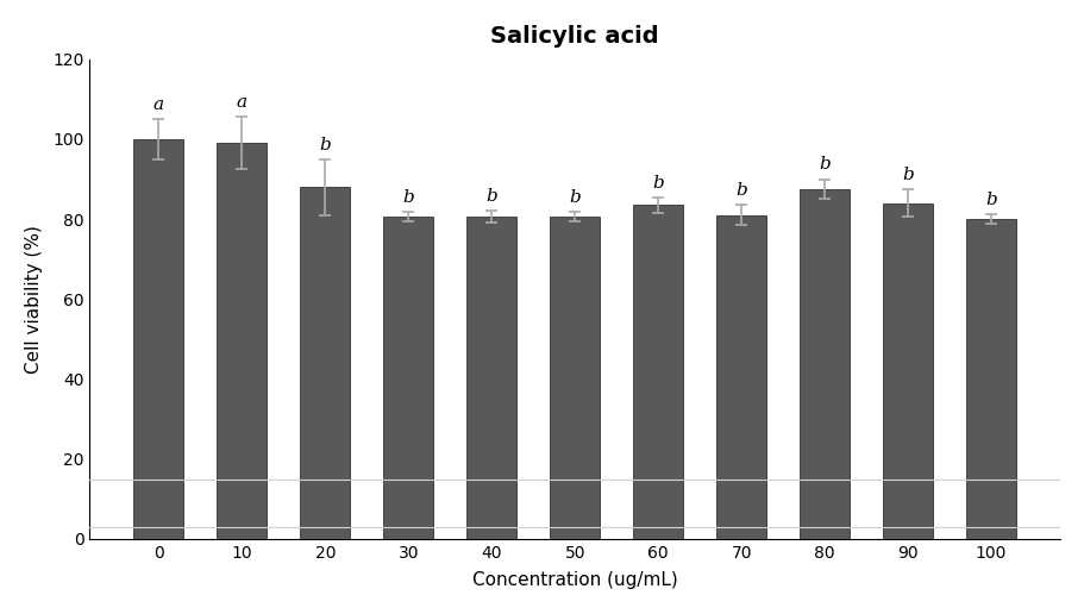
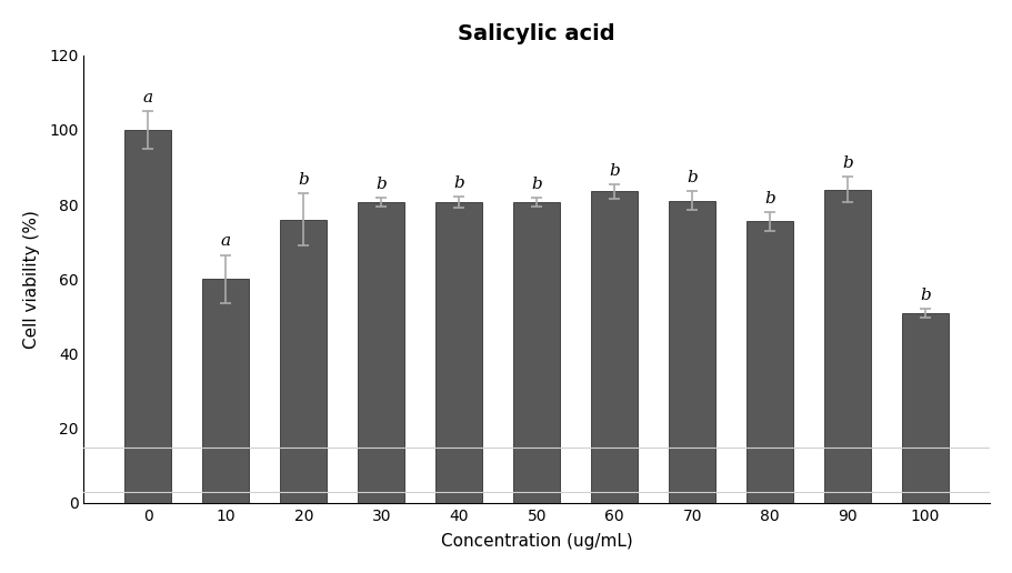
10: 99.0 -> 60.0
20: 88.0 -> 76.0
80: 87.5 -> 75.5
100: 80.0 -> 51.0
